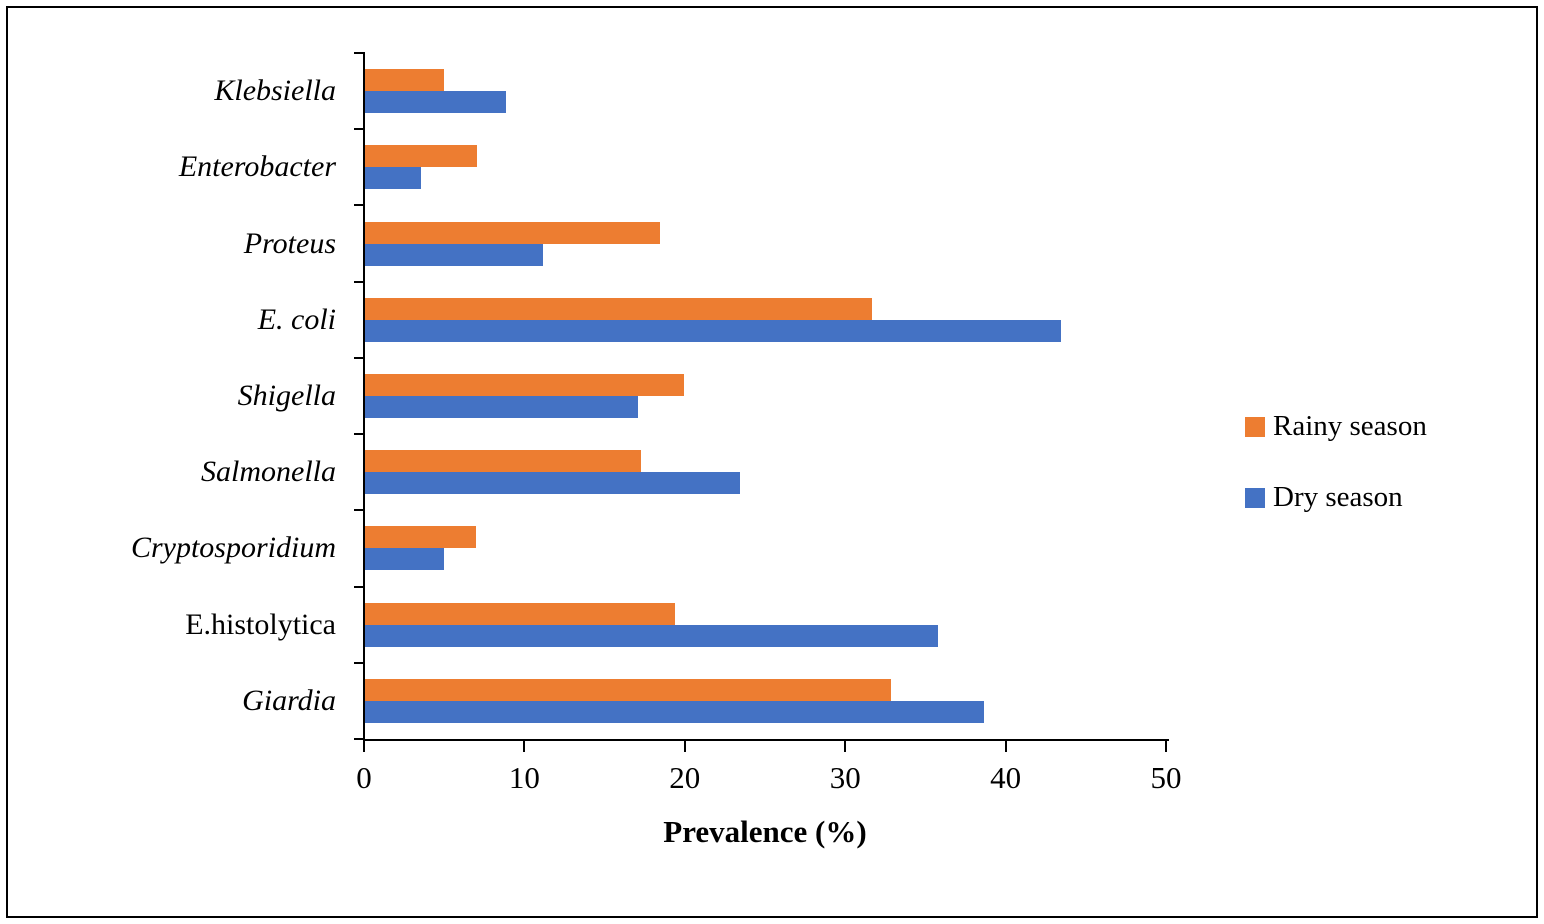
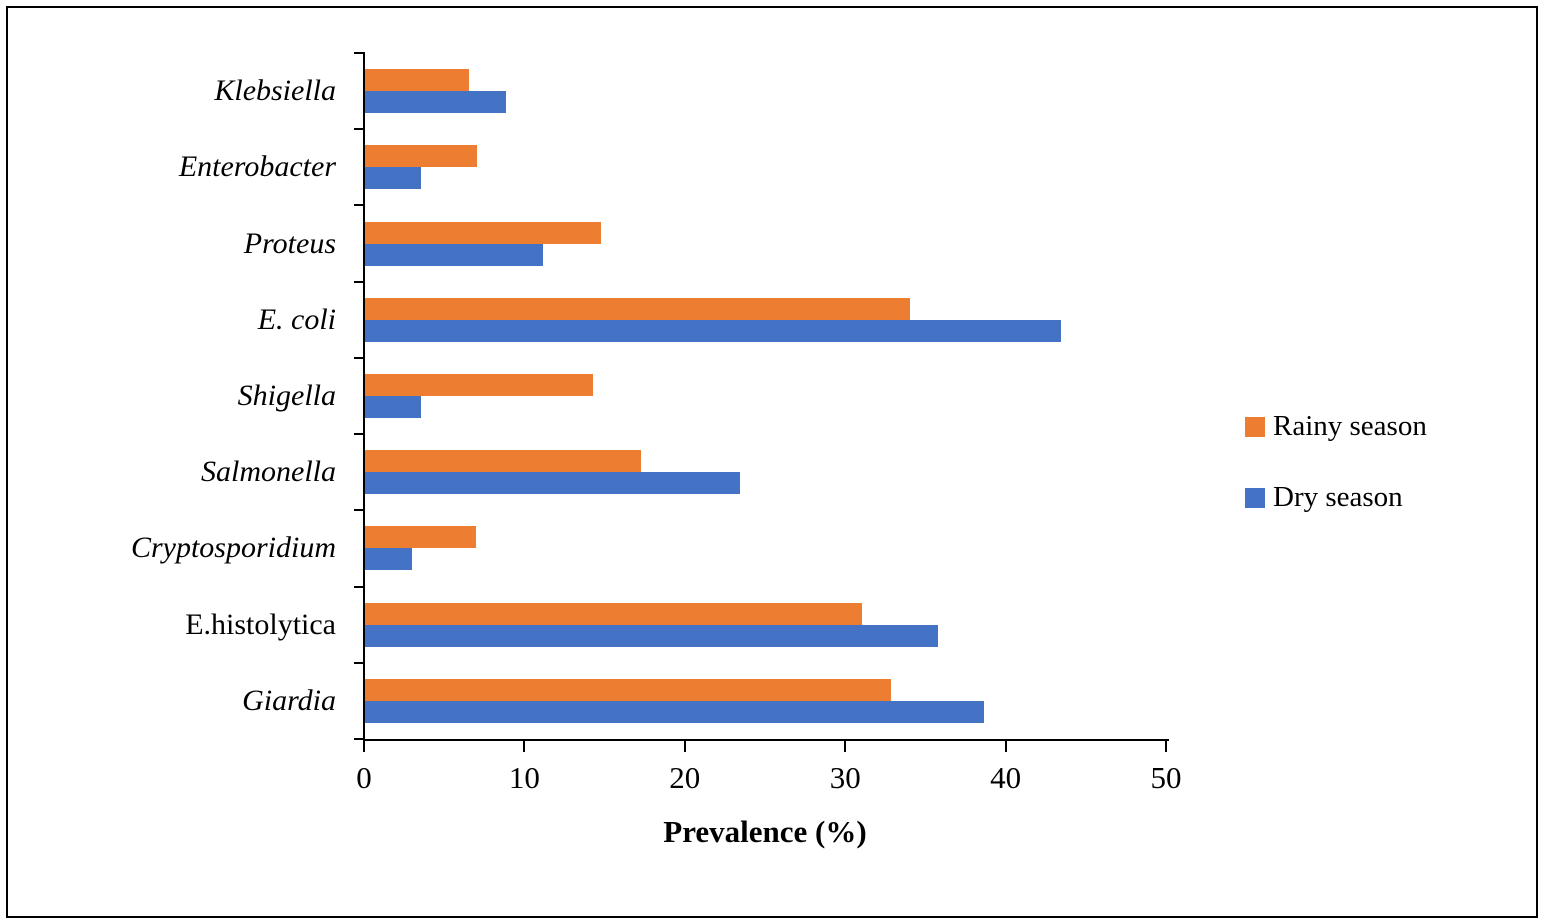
Rainy season/Klebsiella: 4.9 -> 6.5
Rainy season/Proteus: 18.4 -> 14.7
Rainy season/E. coli: 31.6 -> 34.0
Rainy season/Shigella: 19.9 -> 14.2
Dry season/Shigella: 17.0 -> 3.5
Dry season/Cryptosporidium: 4.9 -> 2.9
Rainy season/E.histolytica: 19.3 -> 31.0
